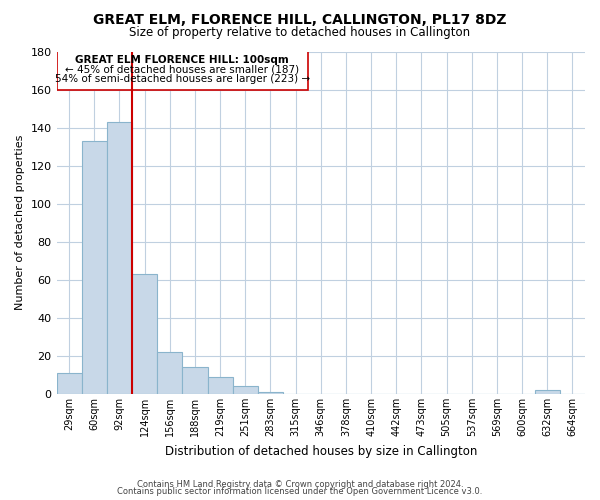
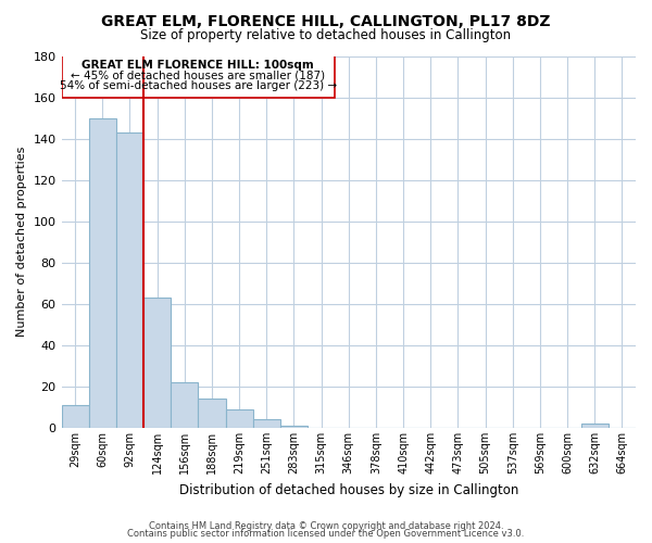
60sqm: 133 -> 150
